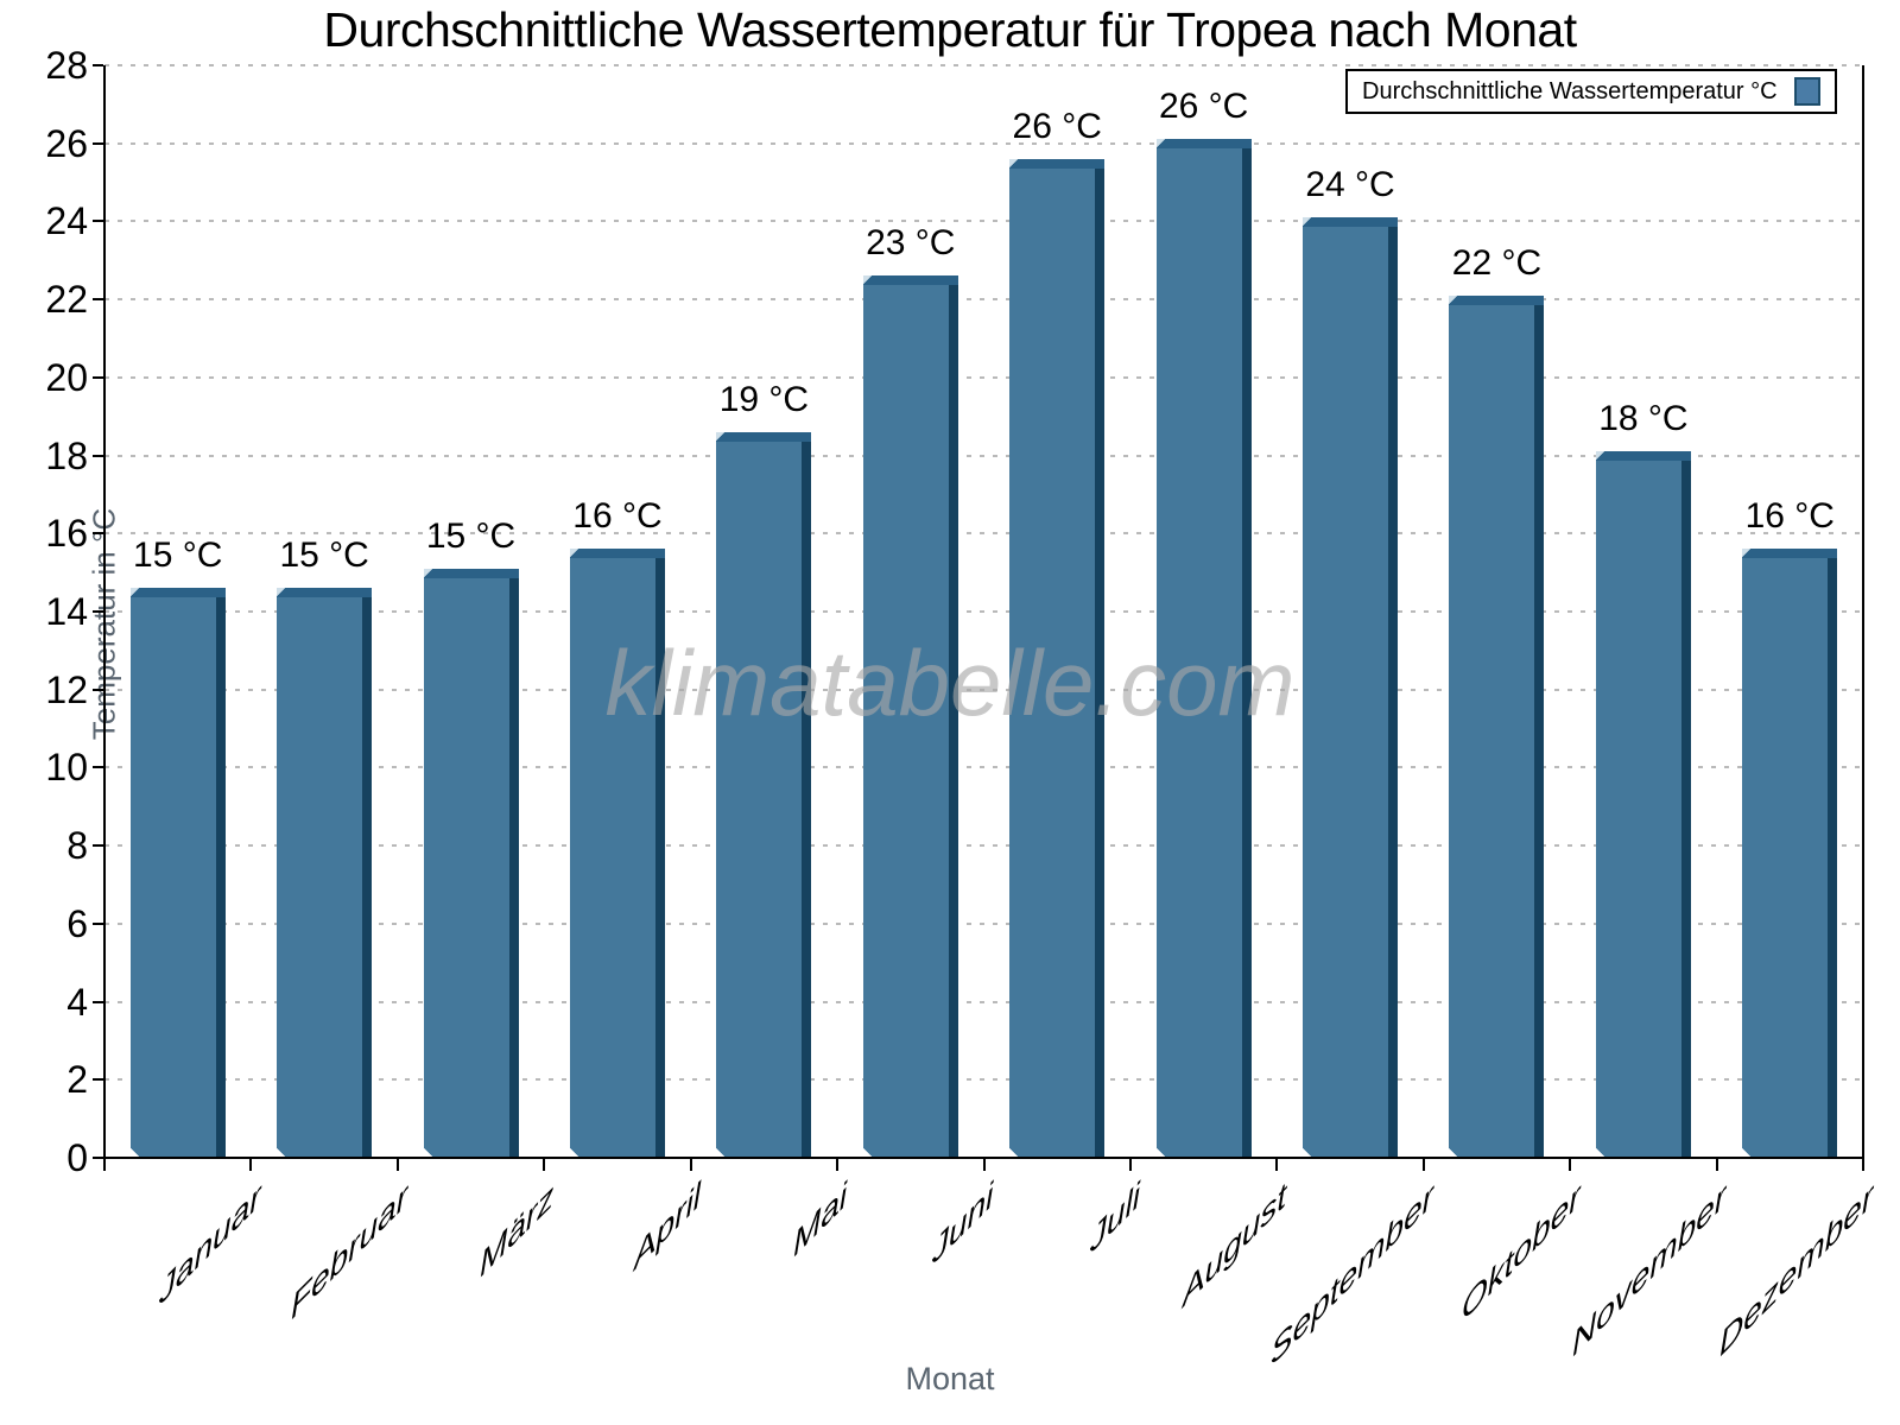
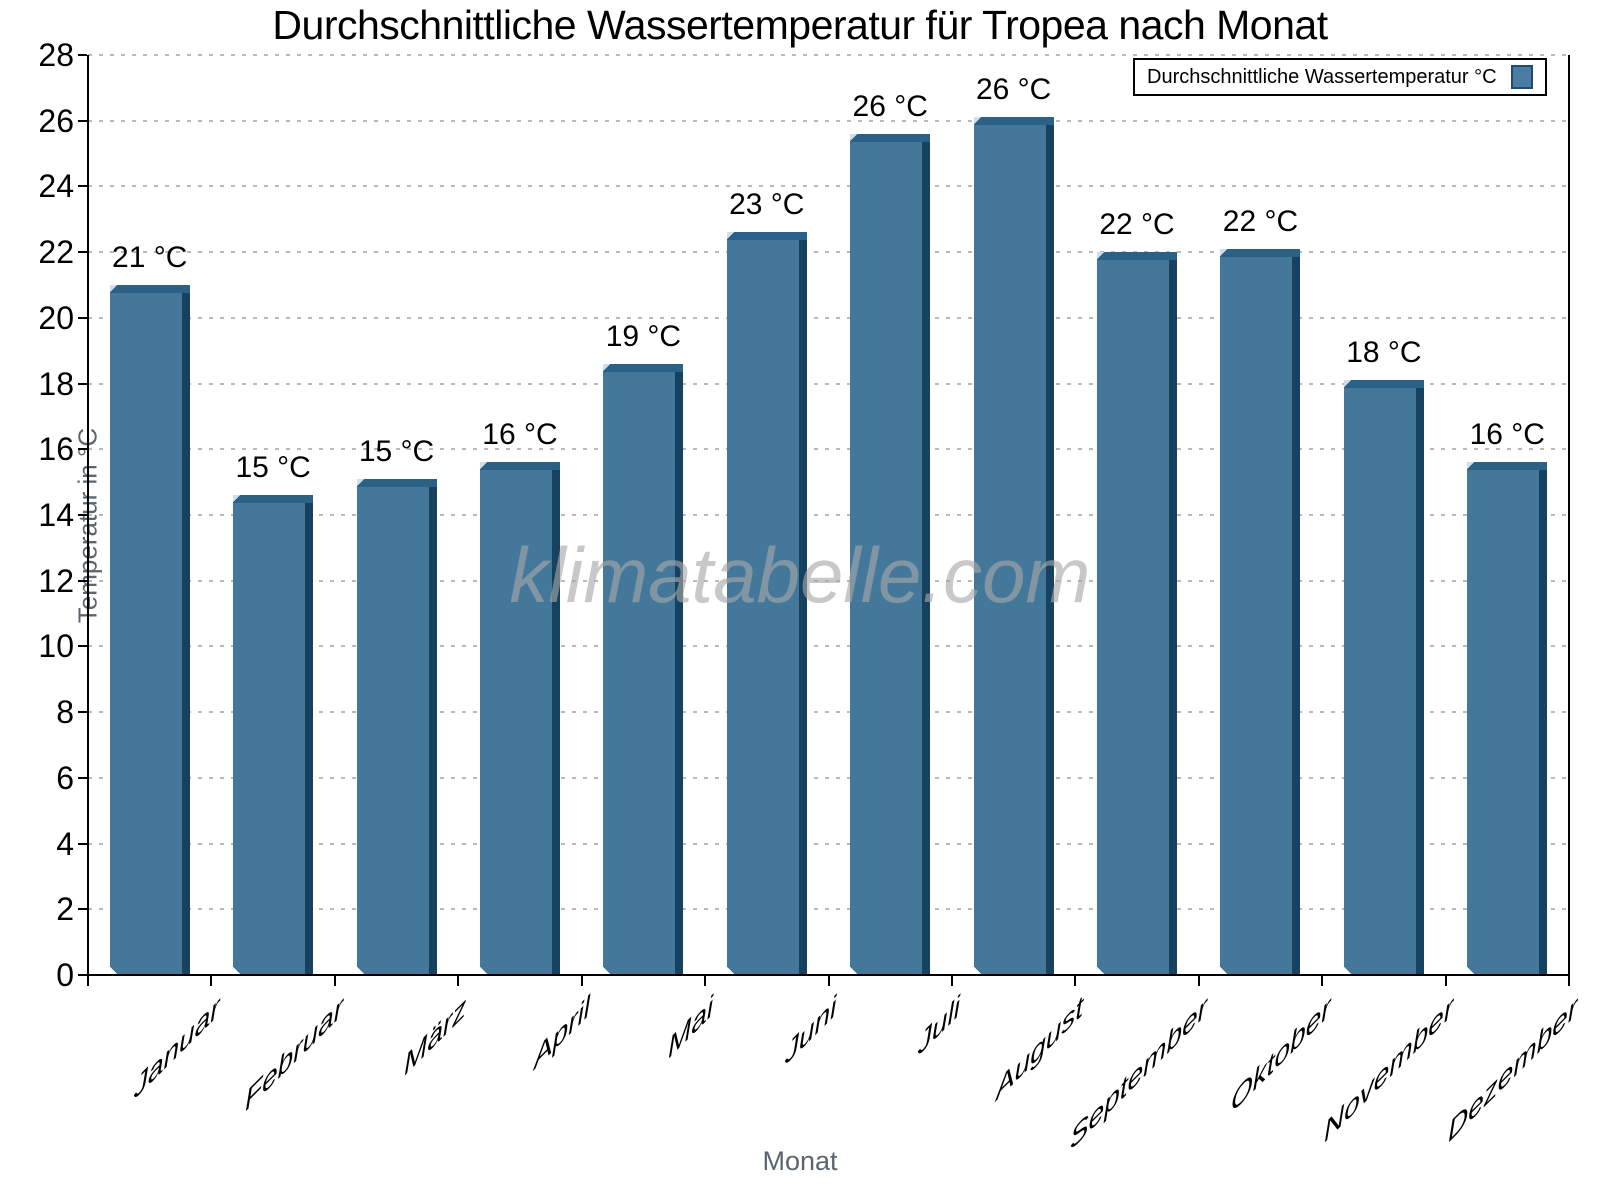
Januar: 15 -> 21
September: 24 -> 22
